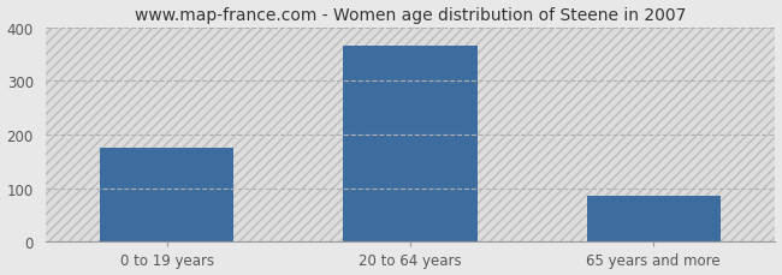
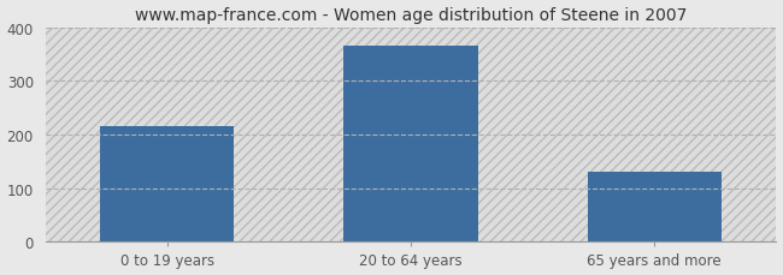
0 to 19 years: 175 -> 215
65 years and more: 85 -> 130
